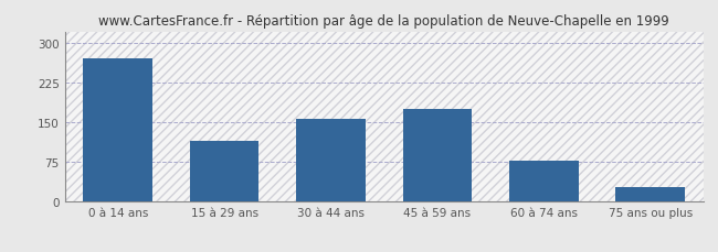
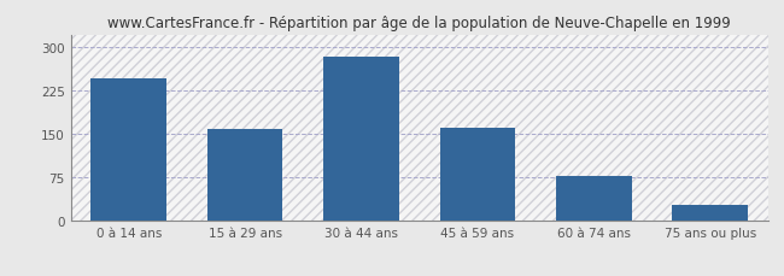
0 à 14 ans: 270 -> 245
15 à 29 ans: 115 -> 158
30 à 44 ans: 155 -> 283
45 à 59 ans: 175 -> 160
